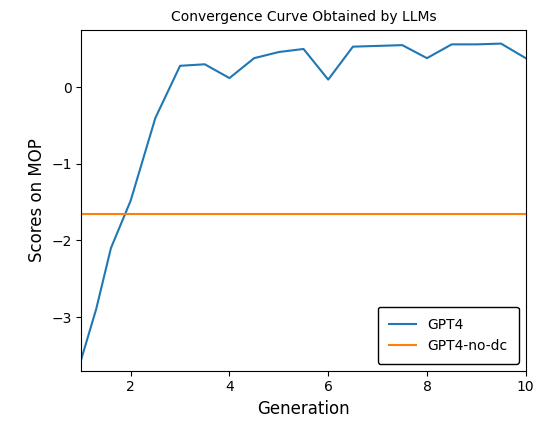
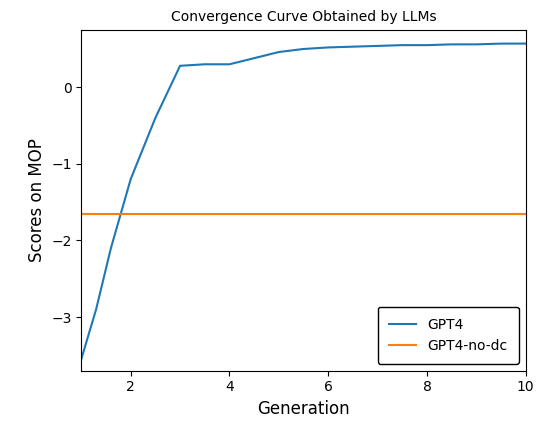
2: -1.48 -> -1.20
4: 0.12 -> 0.30
6: 0.10 -> 0.52
8: 0.38 -> 0.55
10: 0.38 -> 0.57
